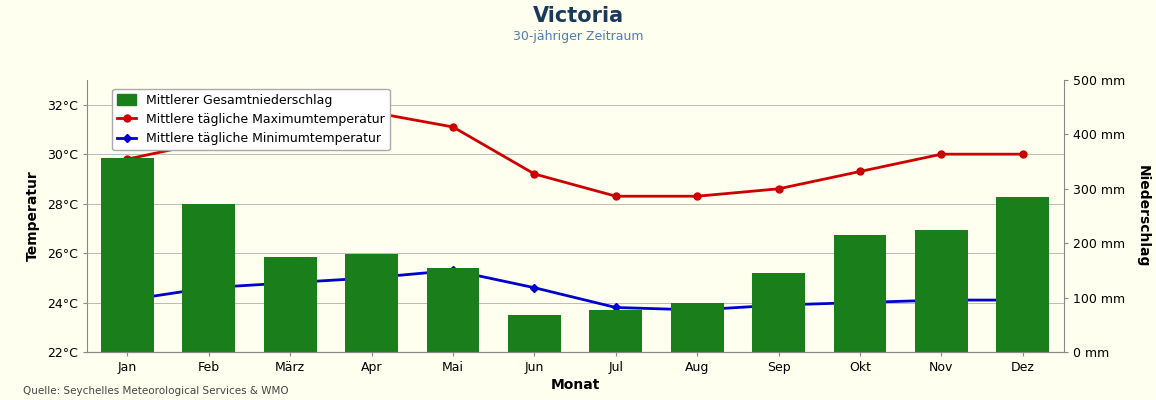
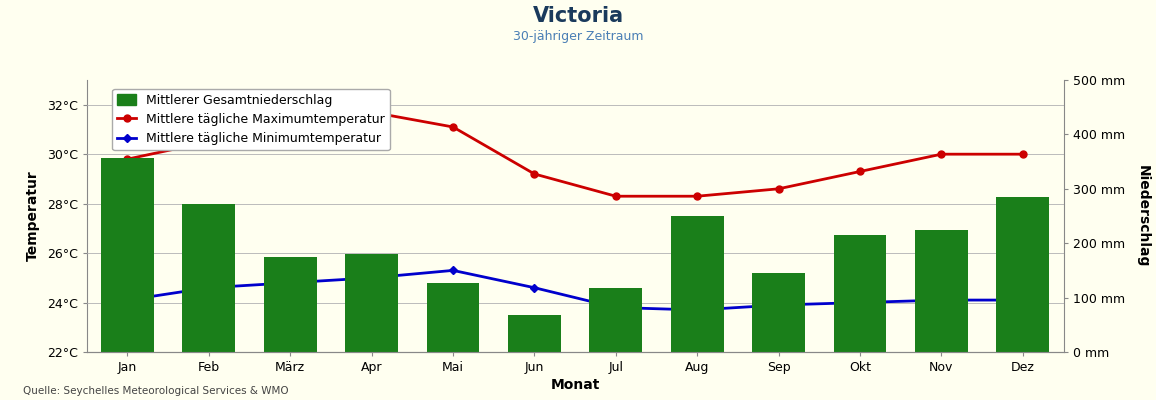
Mittlerer Gesamtniederschlag/Mai: 155 mm -> 126 mm
Mittlerer Gesamtniederschlag/Jul: 77 mm -> 118 mm
Mittlerer Gesamtniederschlag/Aug: 90 mm -> 250 mm
